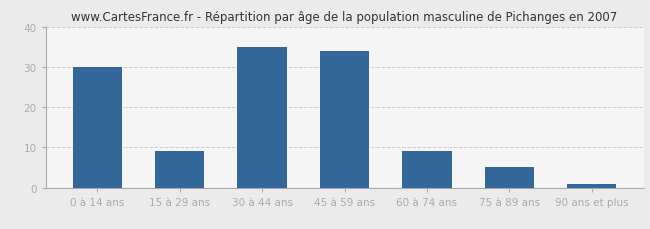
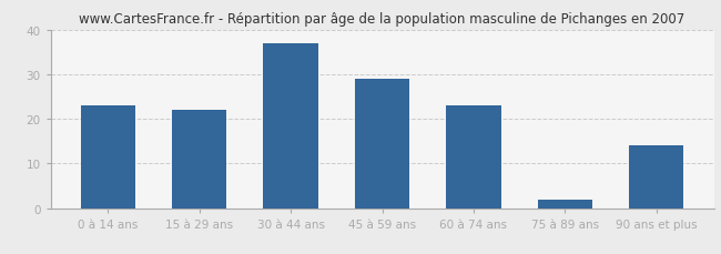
0 à 14 ans: 30 -> 23
15 à 29 ans: 9 -> 22
30 à 44 ans: 35 -> 37
45 à 59 ans: 34 -> 29
60 à 74 ans: 9 -> 23
75 à 89 ans: 5 -> 2
90 ans et plus: 1 -> 14
